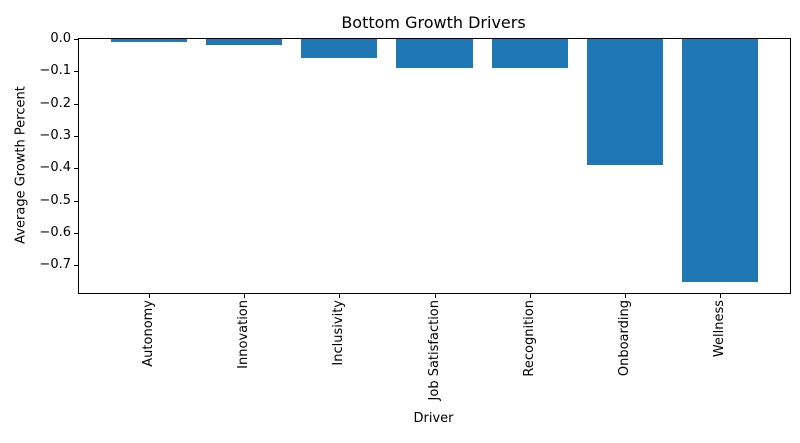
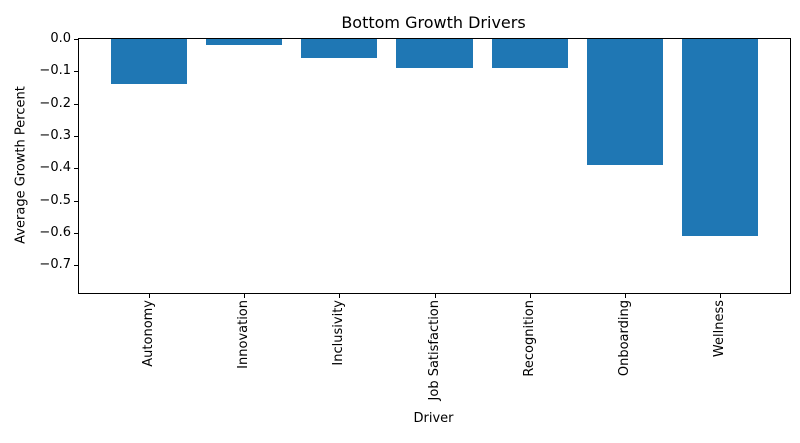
Autonomy: -0.01 -> -0.14
Wellness: -0.75 -> -0.61
